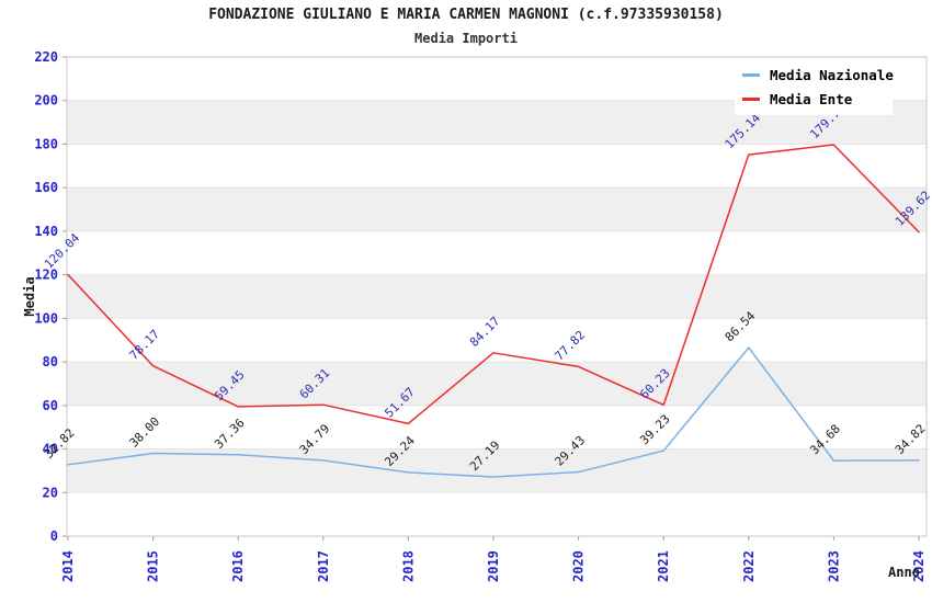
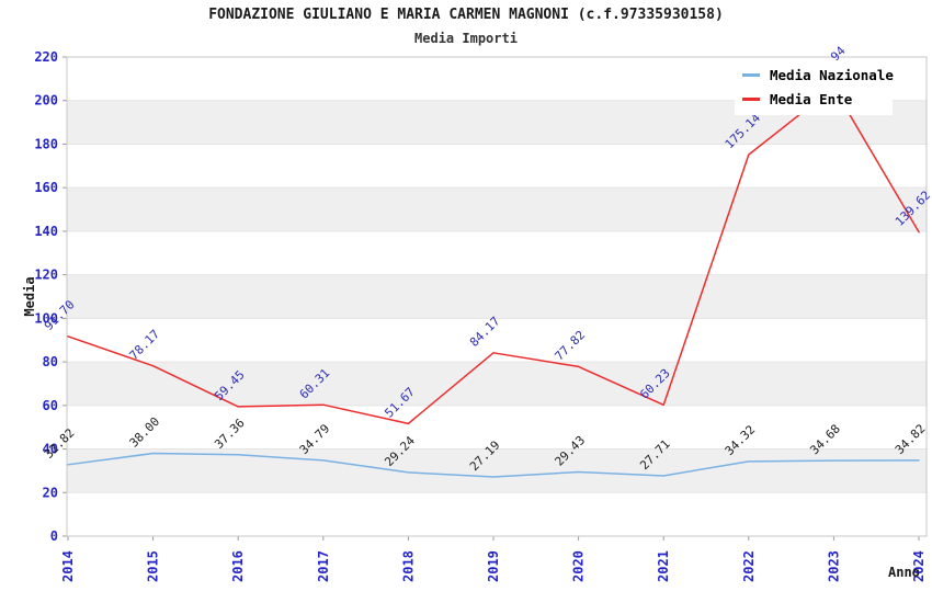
Media Ente/2014: 120.04 -> 91.70
Media Nazionale/2021: 39.23 -> 27.71
Media Nazionale/2022: 86.54 -> 34.32
Media Ente/2023: 179.70 -> 205.94
